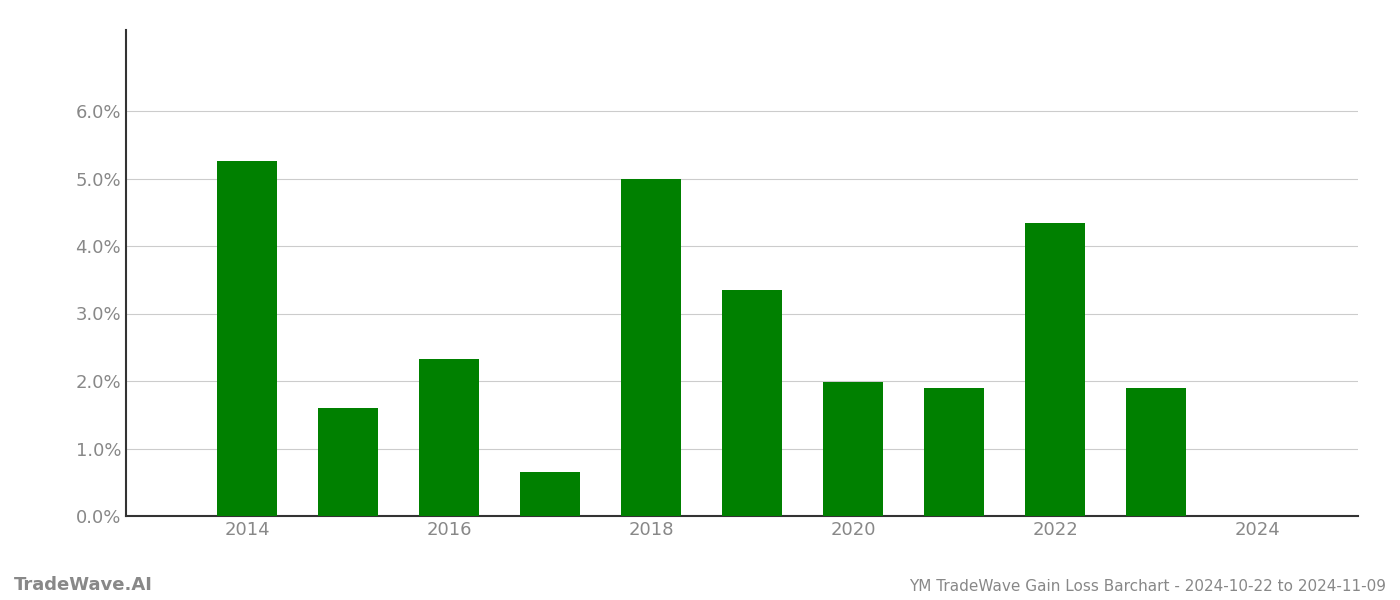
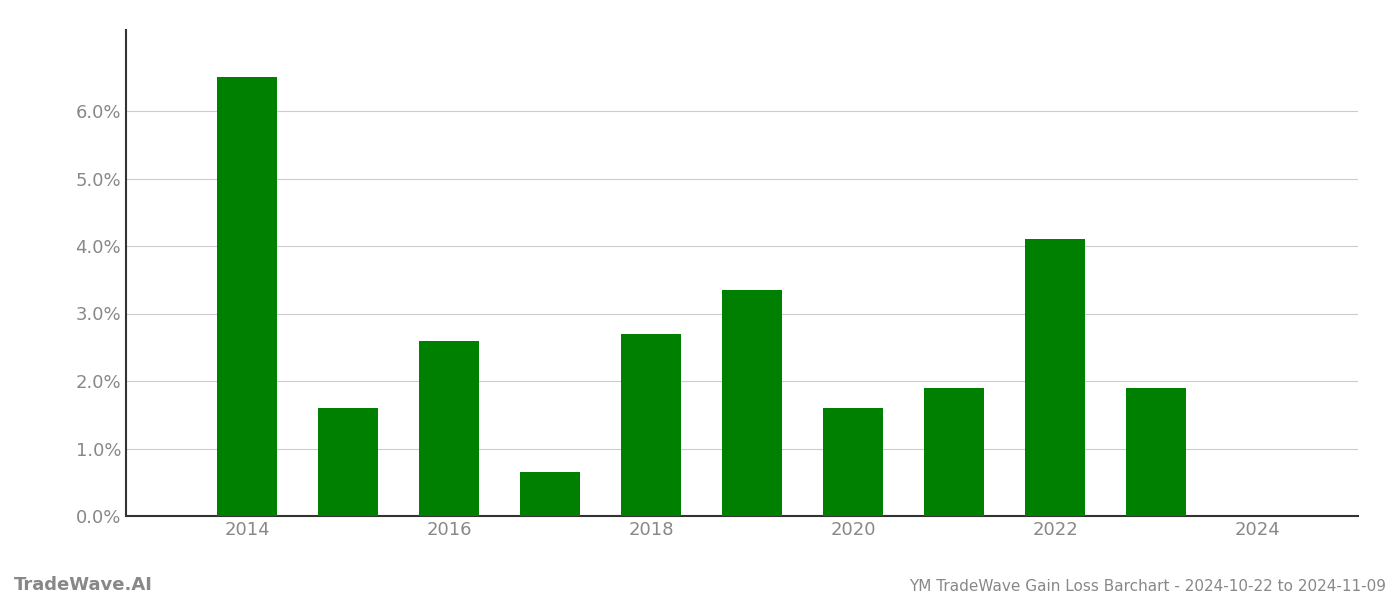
2014: 5.26% -> 6.50%
2016: 2.32% -> 2.60%
2018: 5.00% -> 2.70%
2020: 1.98% -> 1.60%
2022: 4.34% -> 4.10%
